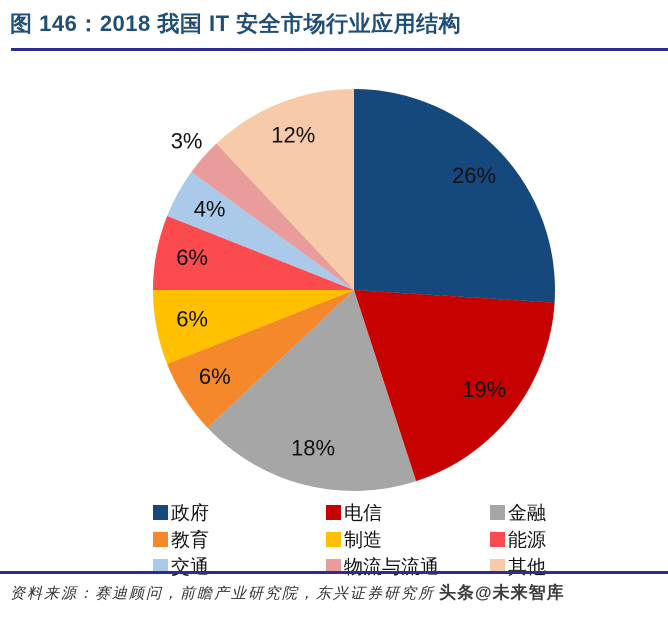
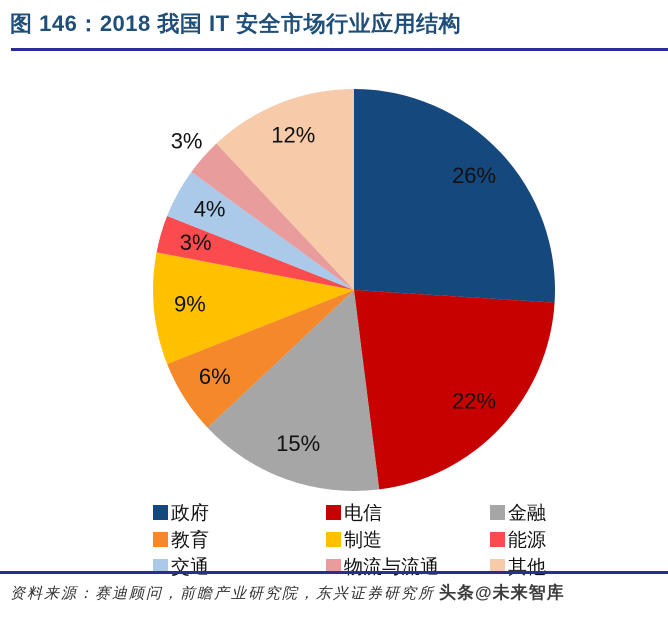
电信: 19% -> 22%
金融: 18% -> 15%
制造: 6% -> 9%
能源: 6% -> 3%
